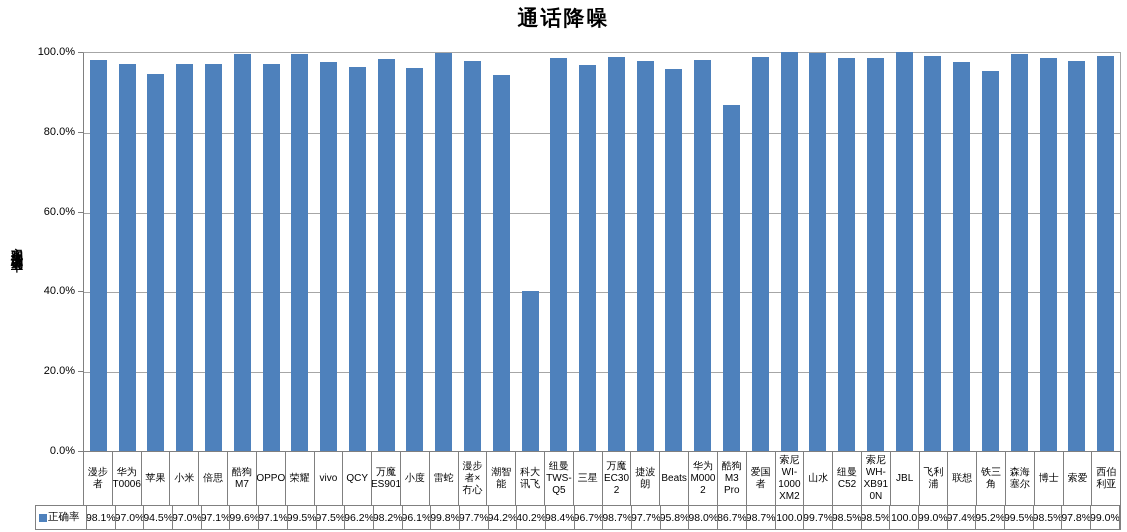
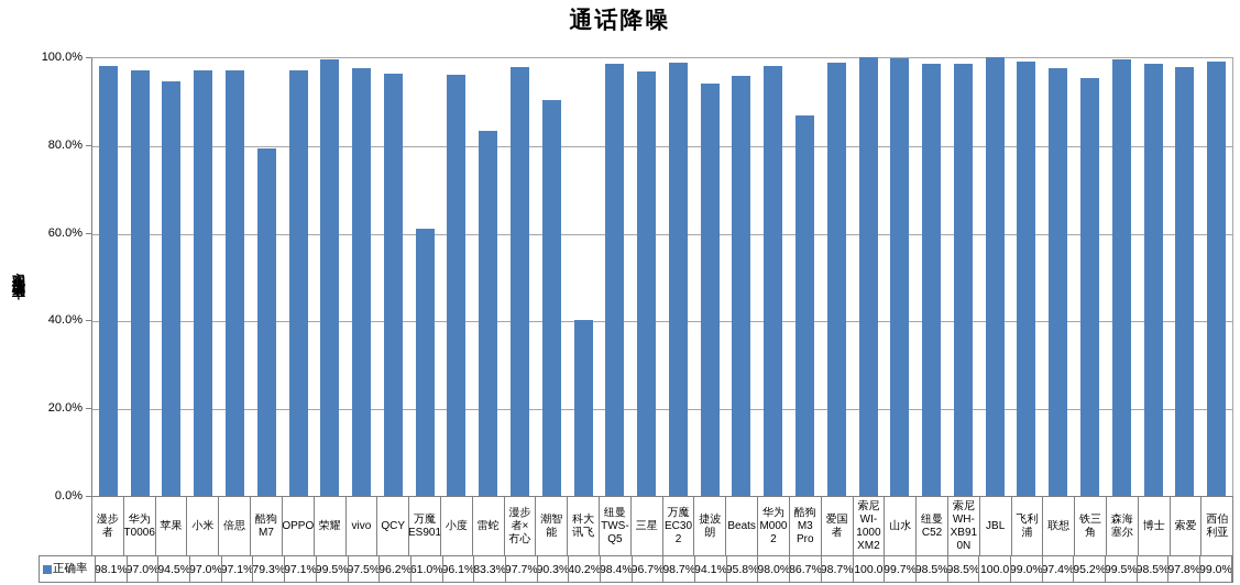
酷狗M7: 99.6% -> 79.3%
万魔ES901: 98.2% -> 61.0%
雷蛇: 99.8% -> 83.3%
潮智能: 94.2% -> 90.3%
捷波朗: 97.7% -> 94.1%
